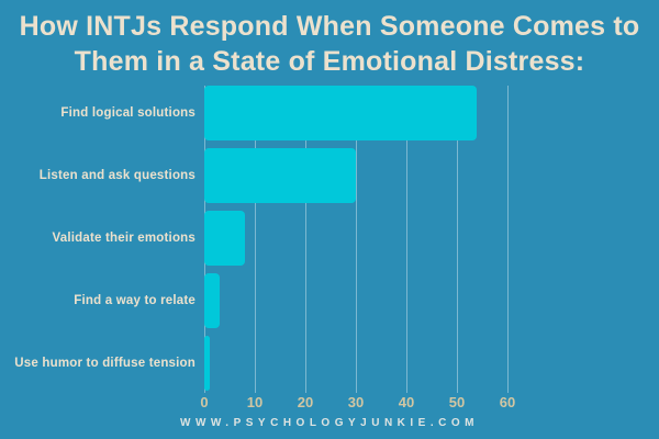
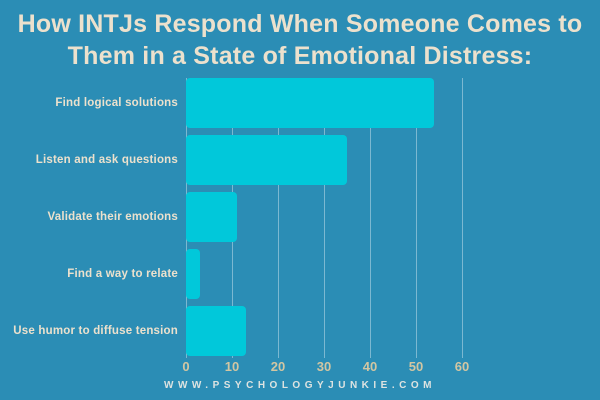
Listen and ask questions: 30 -> 35
Validate their emotions: 8 -> 11
Use humor to diffuse tension: 1 -> 13
